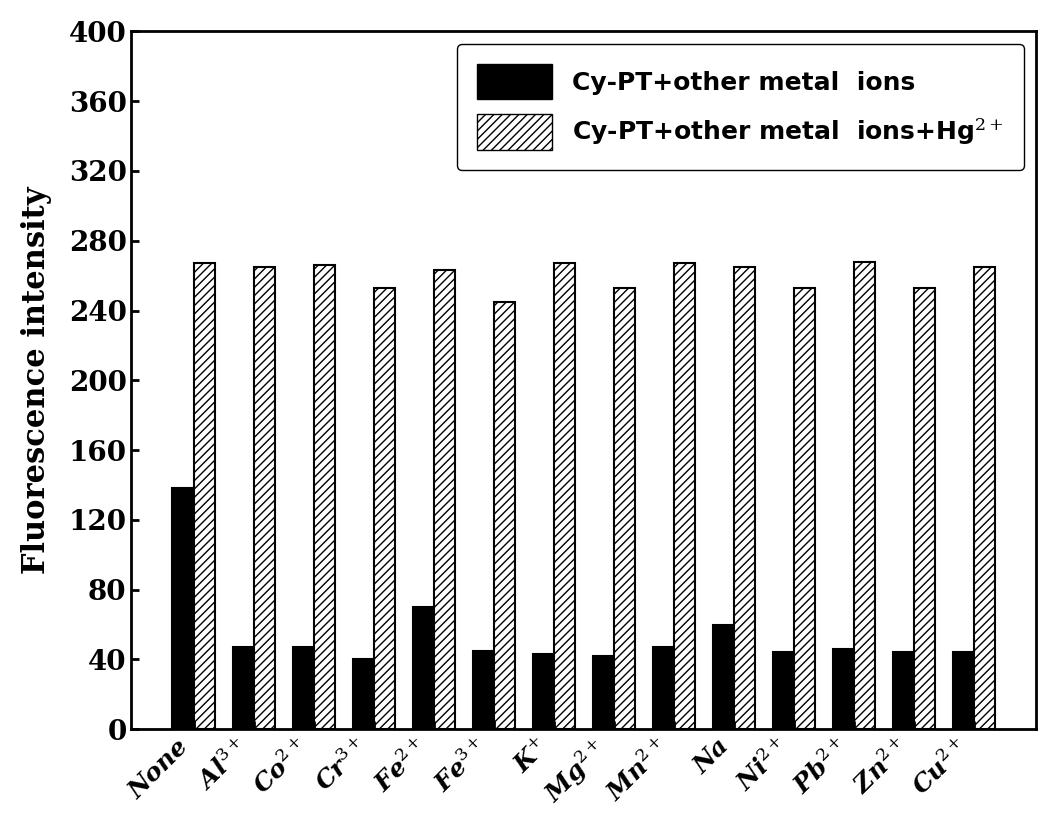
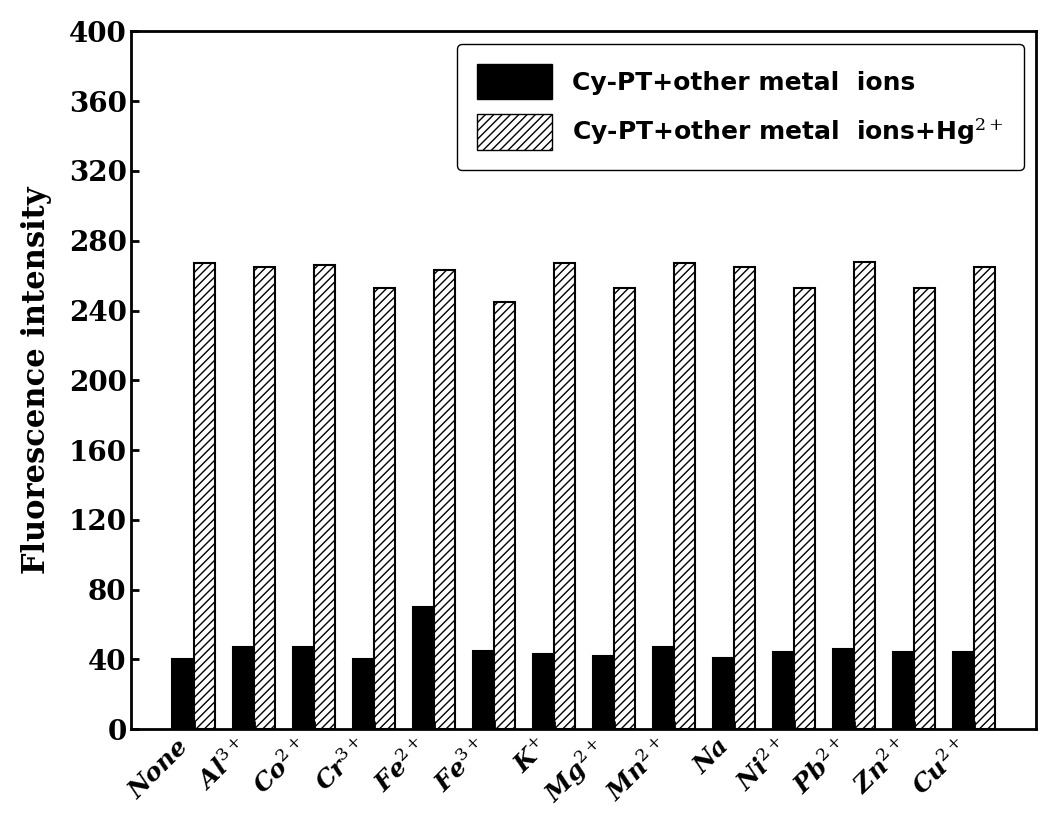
Cy-PT+other metal ions/None: 138 -> 40
Cy-PT+other metal ions/Na: 60 -> 41
